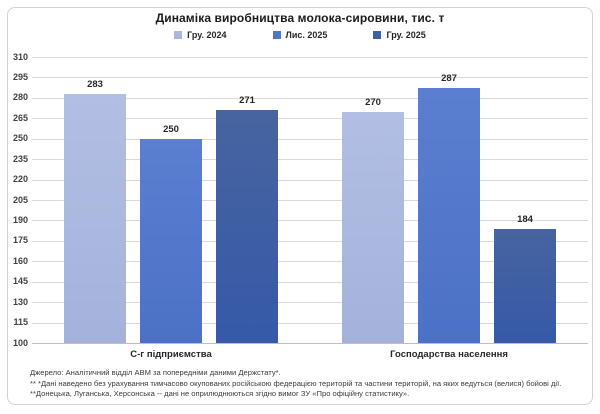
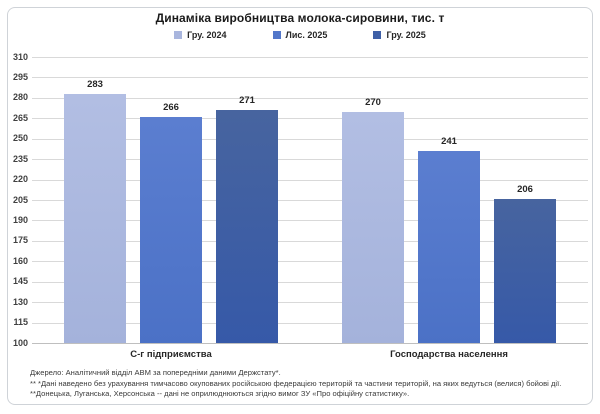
Лис. 2025/С-г підприємства: 250 -> 266
Лис. 2025/Господарства населення: 287 -> 241
Гру. 2025/Господарства населення: 184 -> 206
